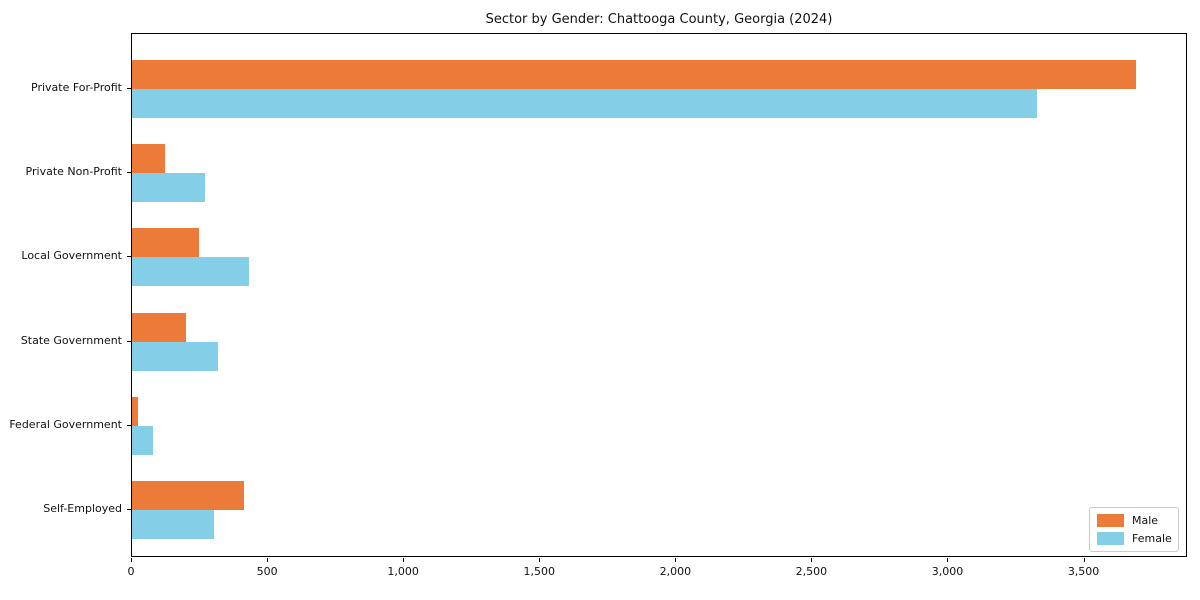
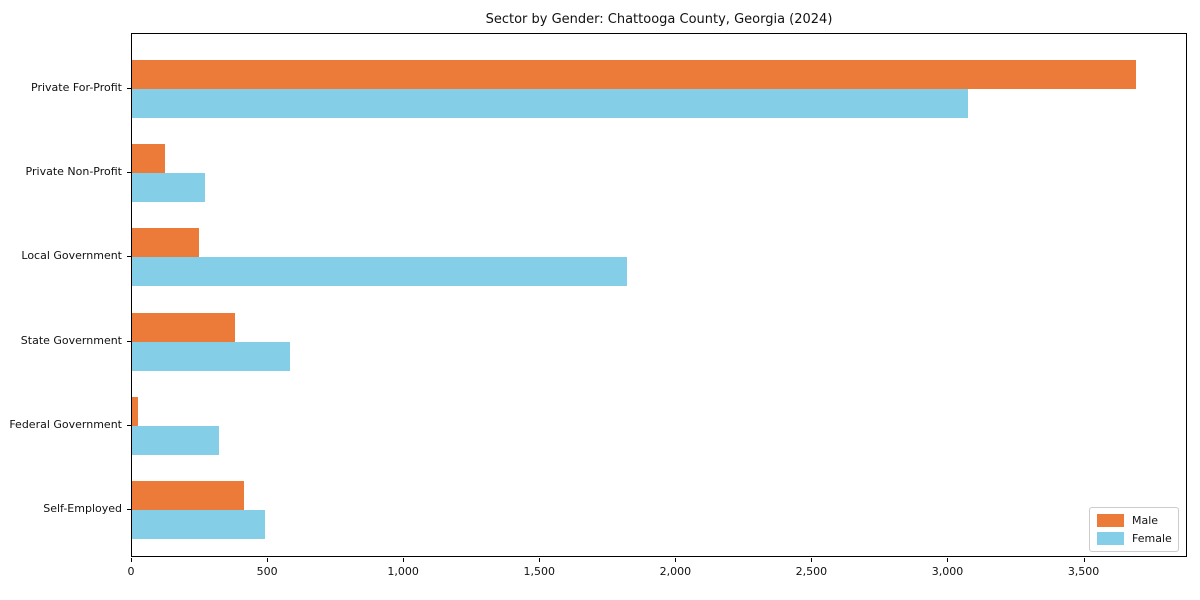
Female/Private For-Profit: 3320 -> 3070
Female/Local Government: 430 -> 1820
Male/State Government: 200 -> 380
Female/State Government: 320 -> 580
Female/Federal Government: 80 -> 320
Female/Self-Employed: 300 -> 490
